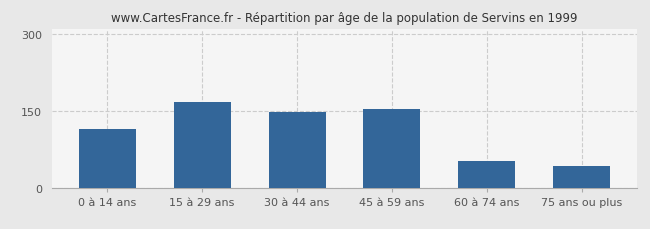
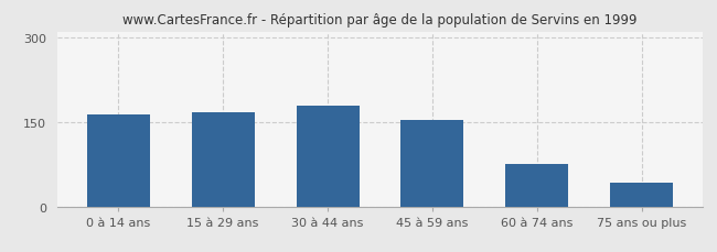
0 à 14 ans: 114 -> 163
30 à 44 ans: 148 -> 178
60 à 74 ans: 52 -> 75
